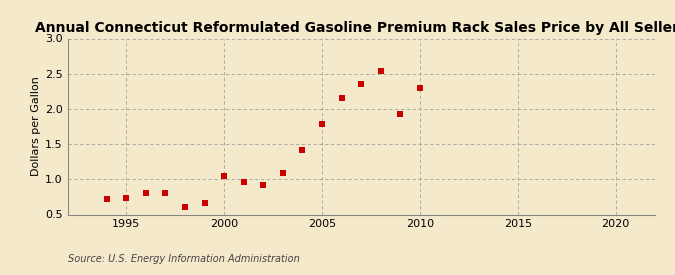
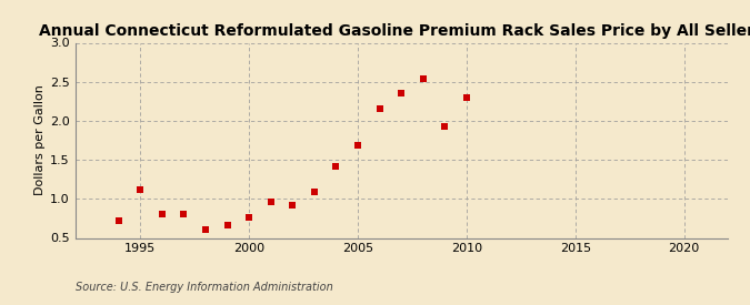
1995: 0.74 -> 1.12
2000: 1.05 -> 0.76
2005: 1.79 -> 1.68
